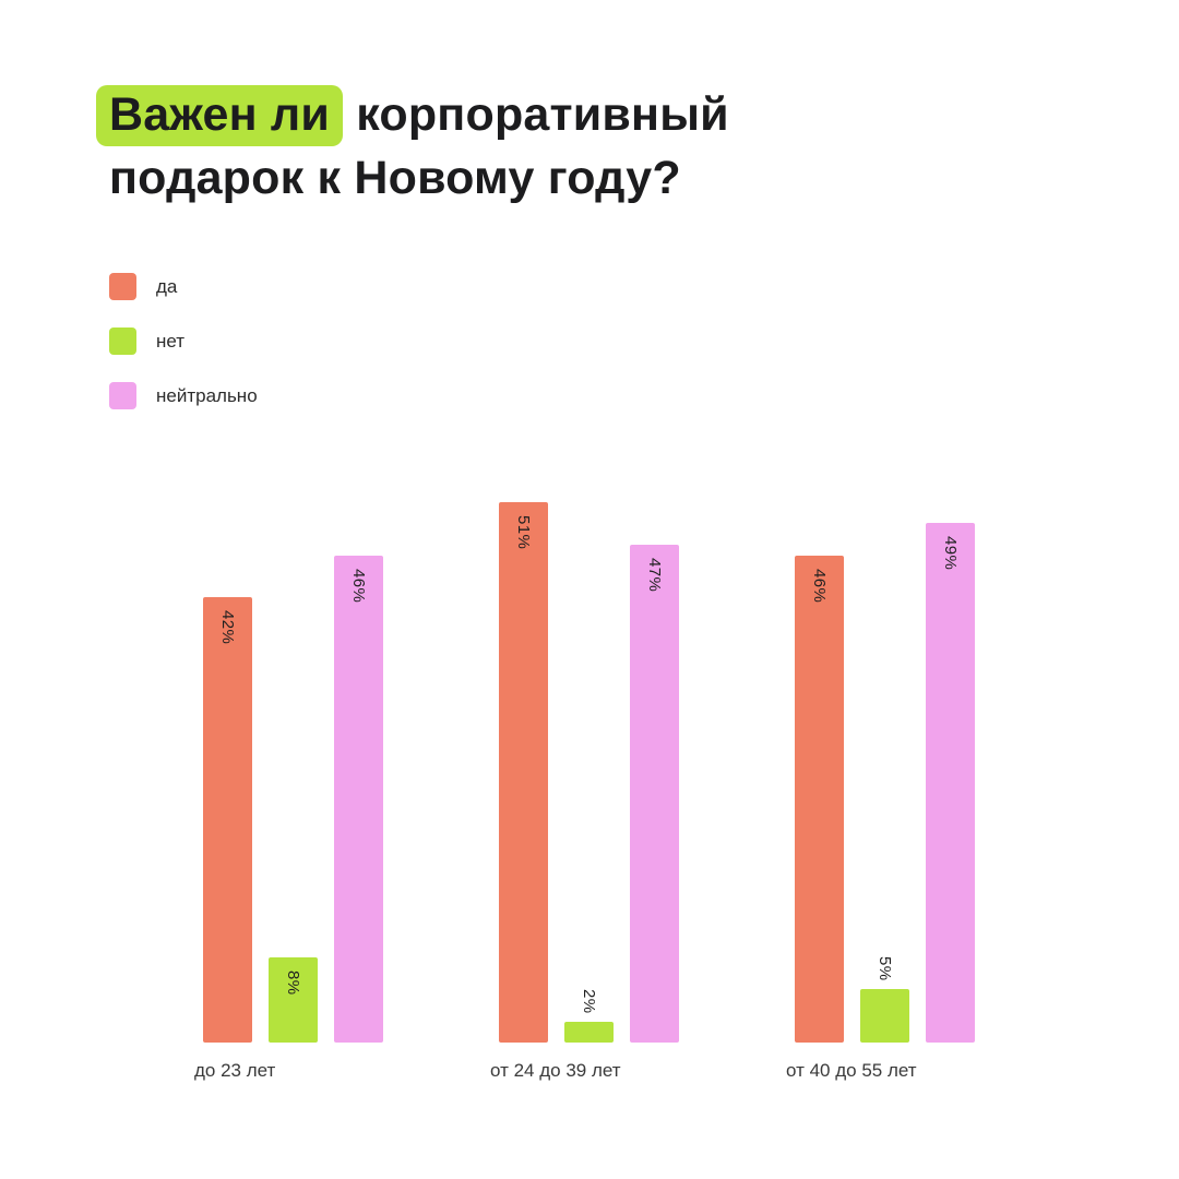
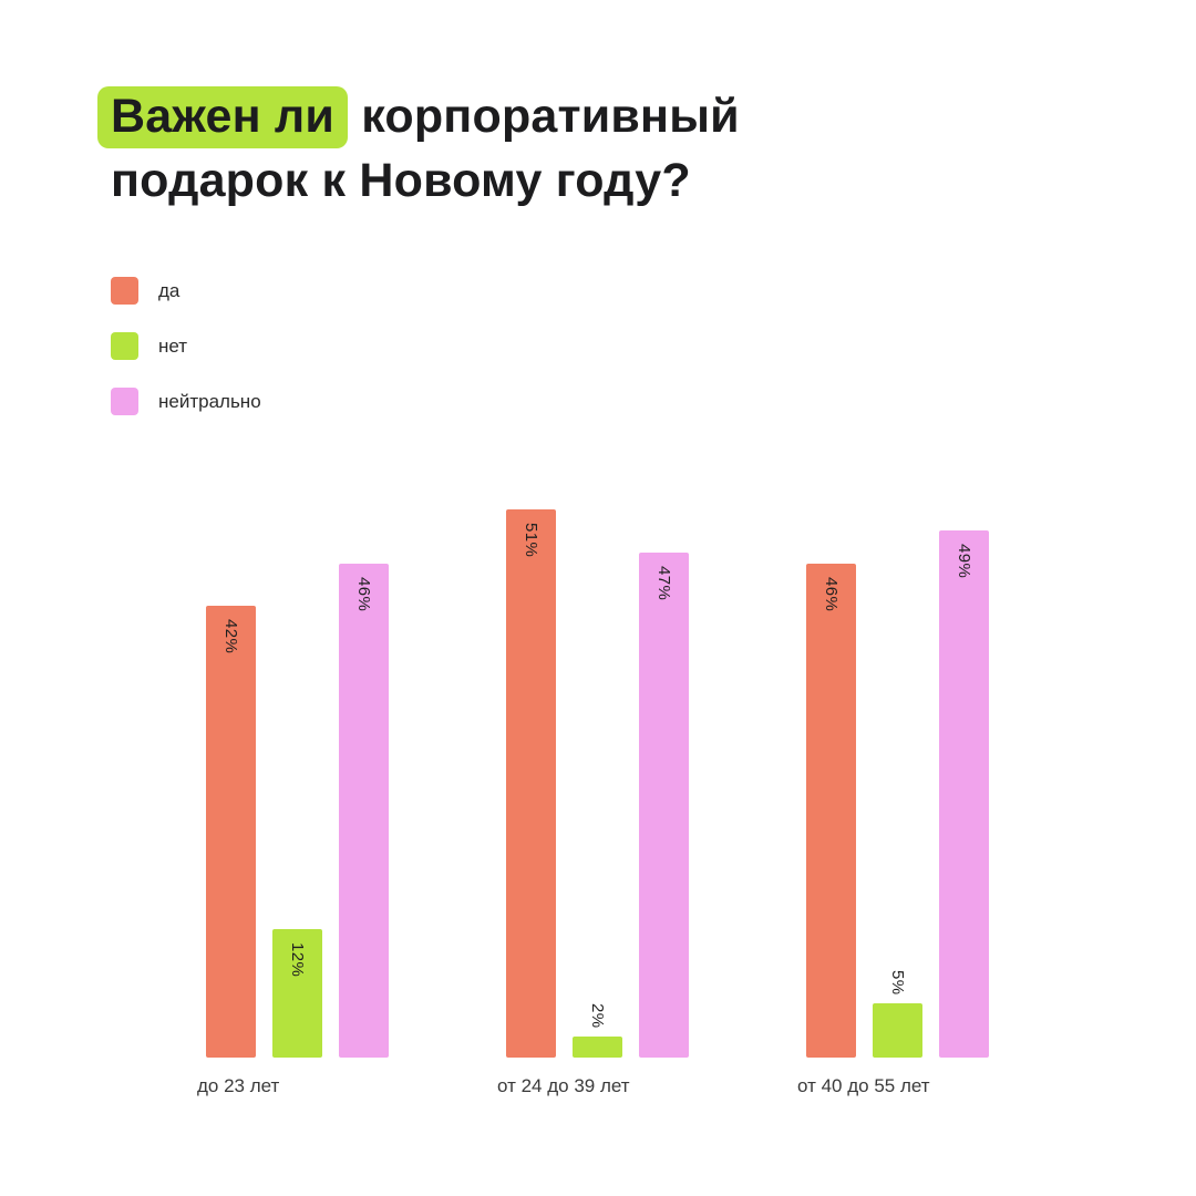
нет/до 23 лет: 8% -> 12%
